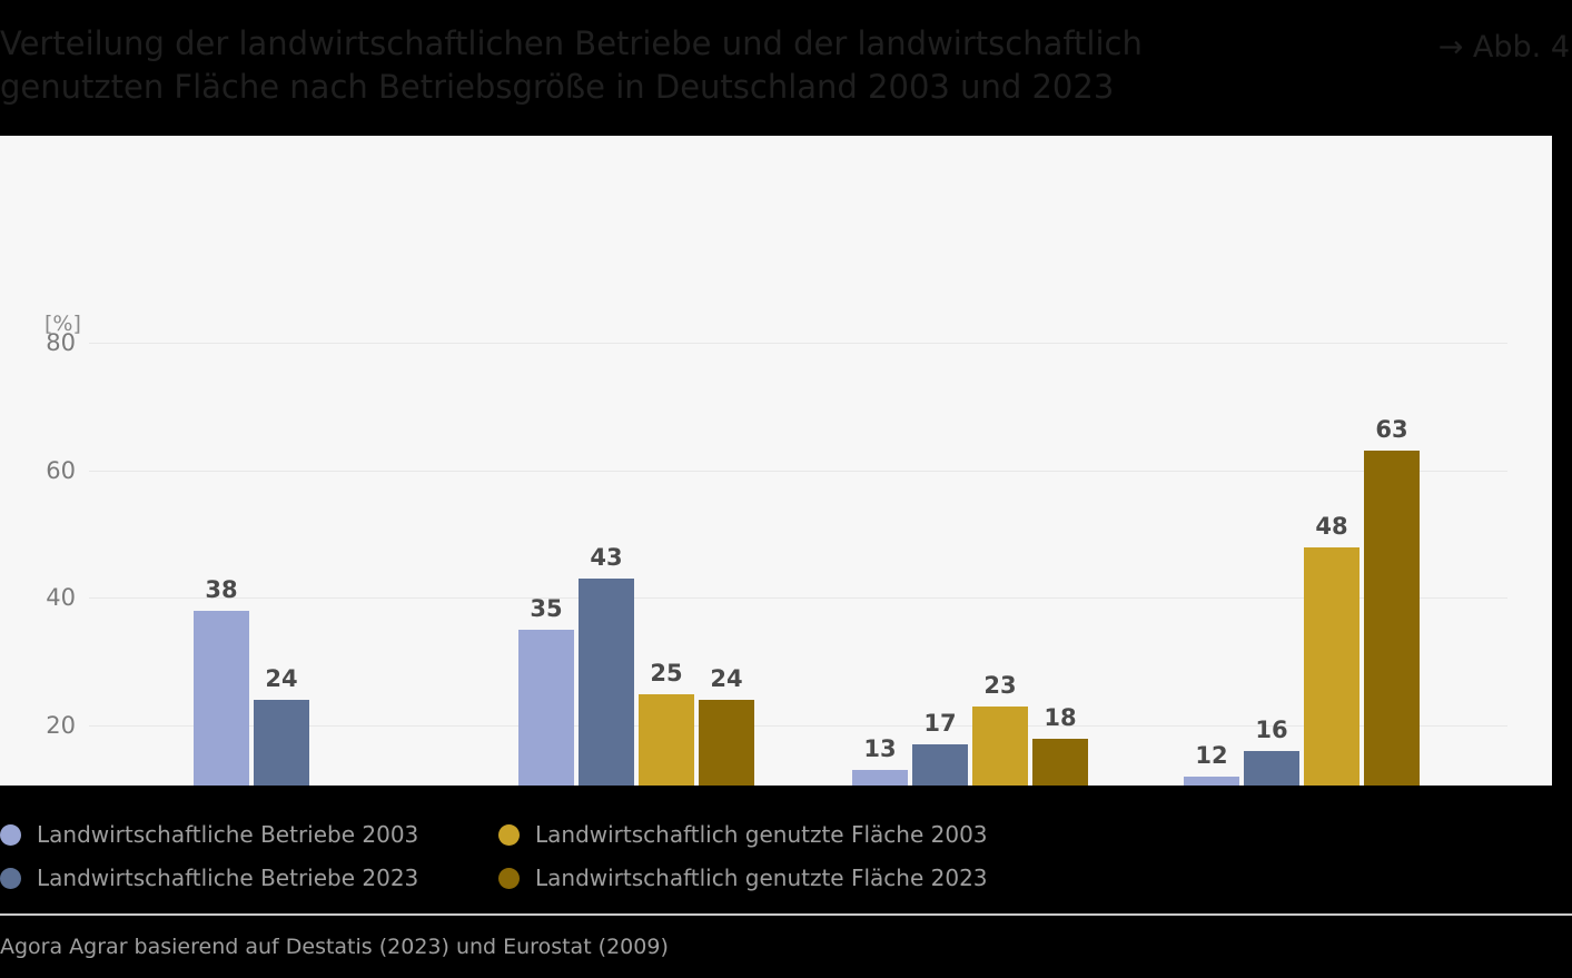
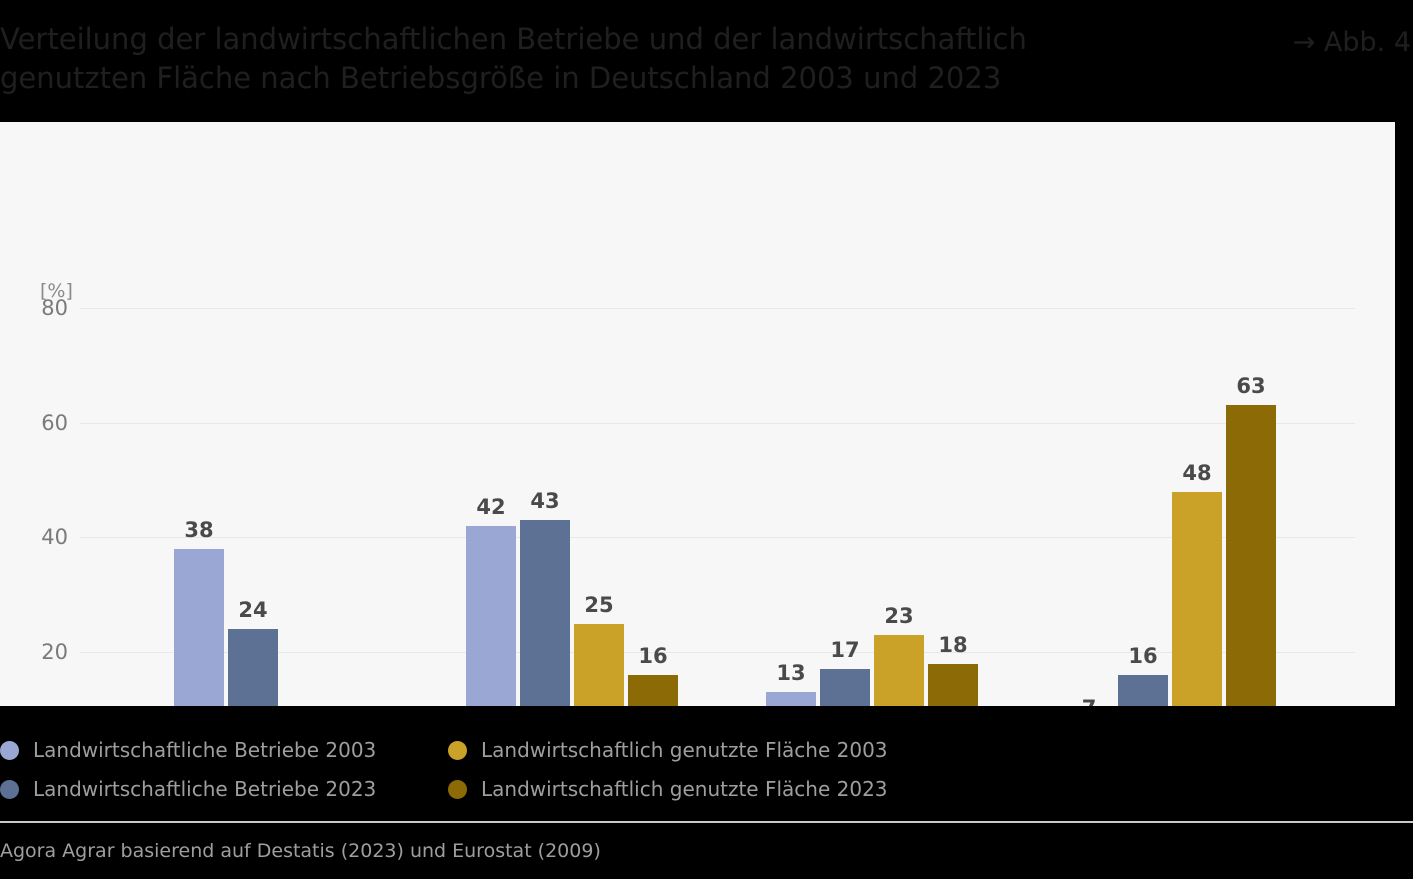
Landwirtschaftliche Betriebe 2003/10–<50 ha: 35 -> 42
Landwirtschaftlich genutzte Fläche 2023/10–<50 ha: 24 -> 16
Landwirtschaftliche Betriebe 2003/≥100 ha: 12 -> 7
